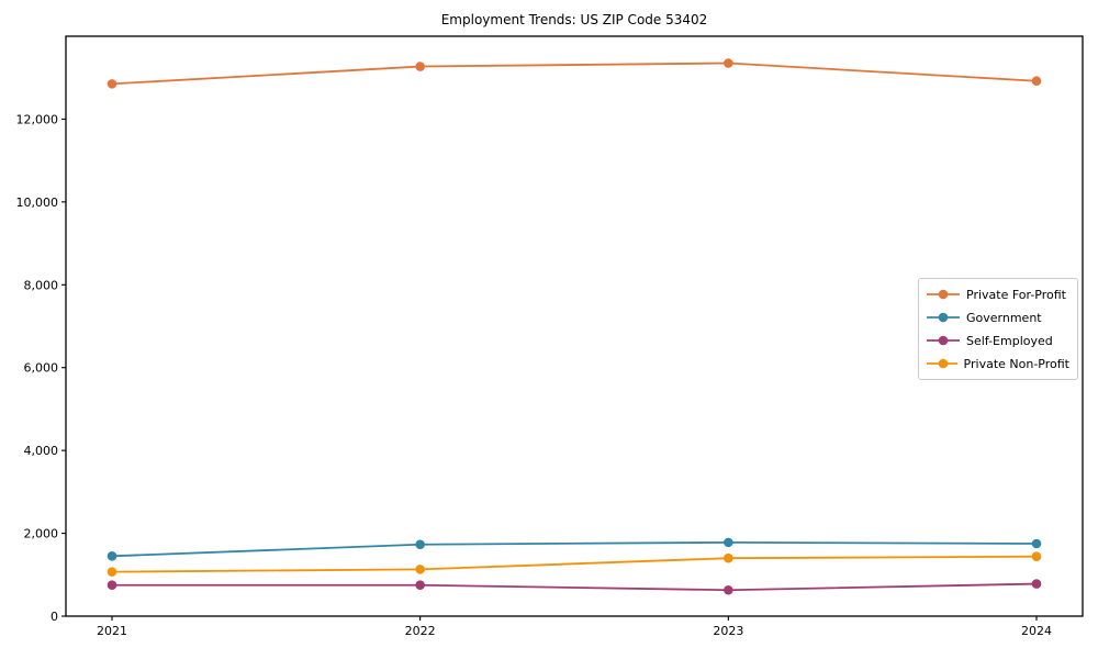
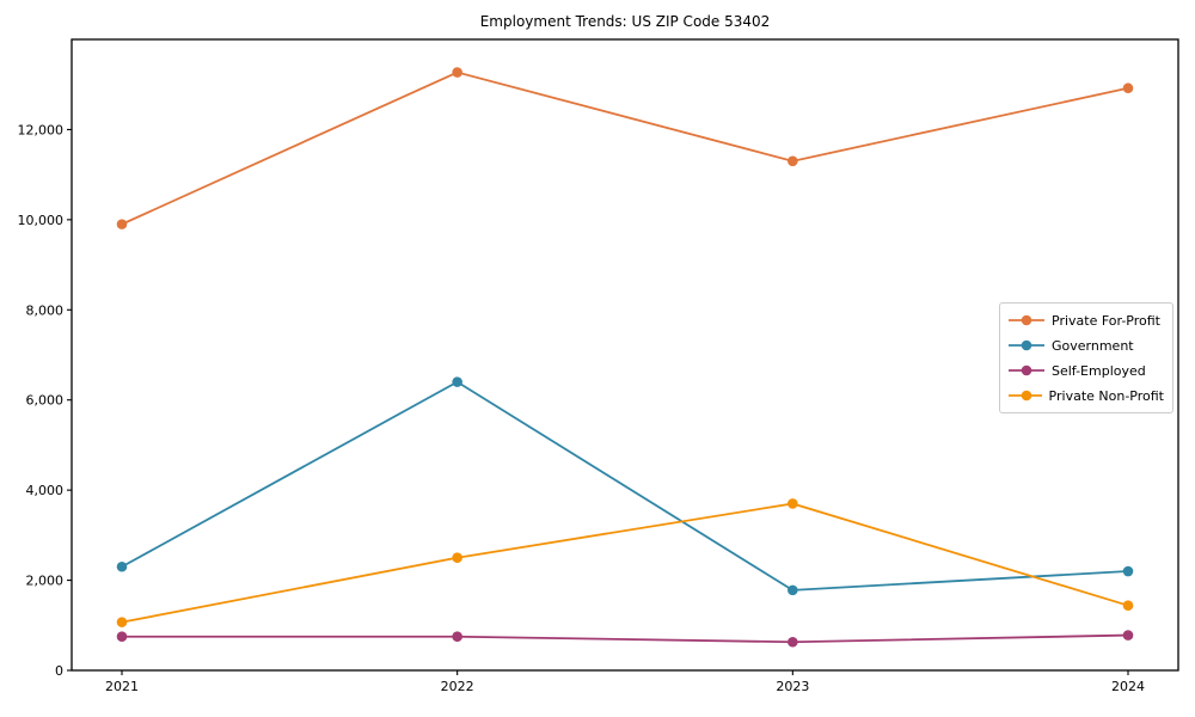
Private For-Profit/2021: 12800 -> 9900
Government/2021: 1400 -> 2300
Government/2022: 1700 -> 6400
Private Non-Profit/2022: 1100 -> 2500
Private For-Profit/2023: 13400 -> 11300
Private Non-Profit/2023: 1400 -> 3700
Government/2024: 1800 -> 2200
